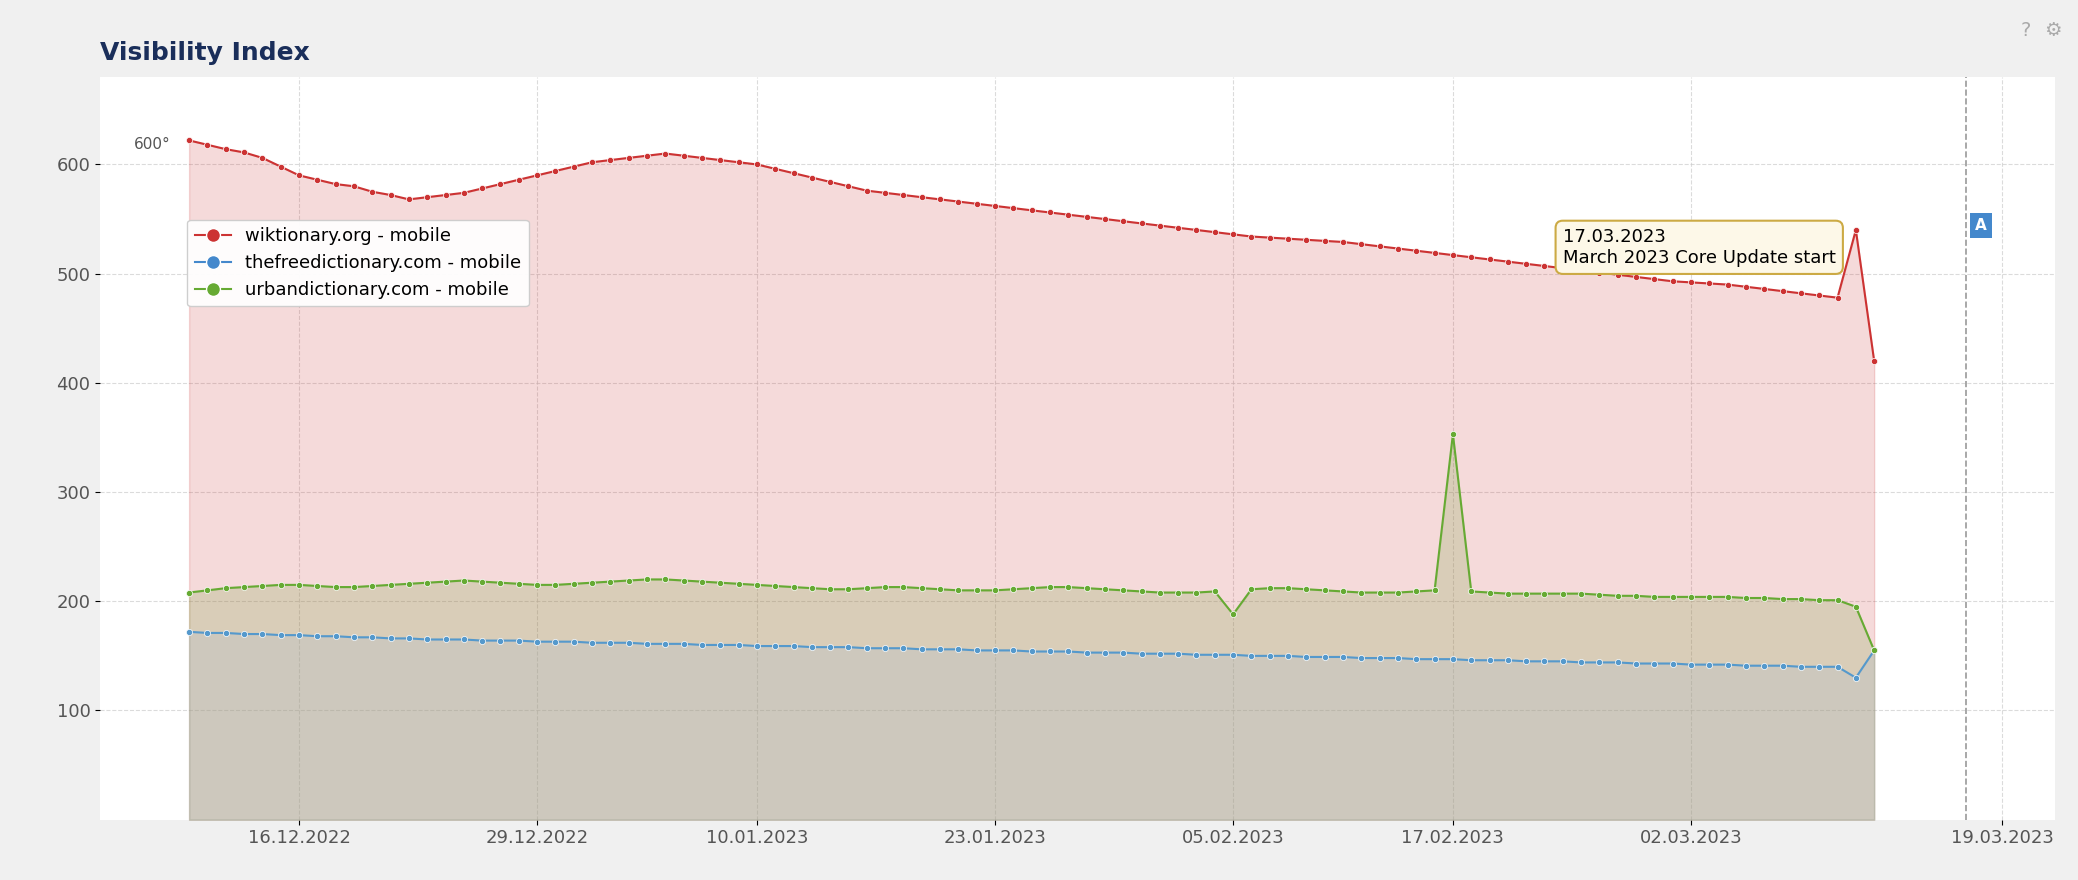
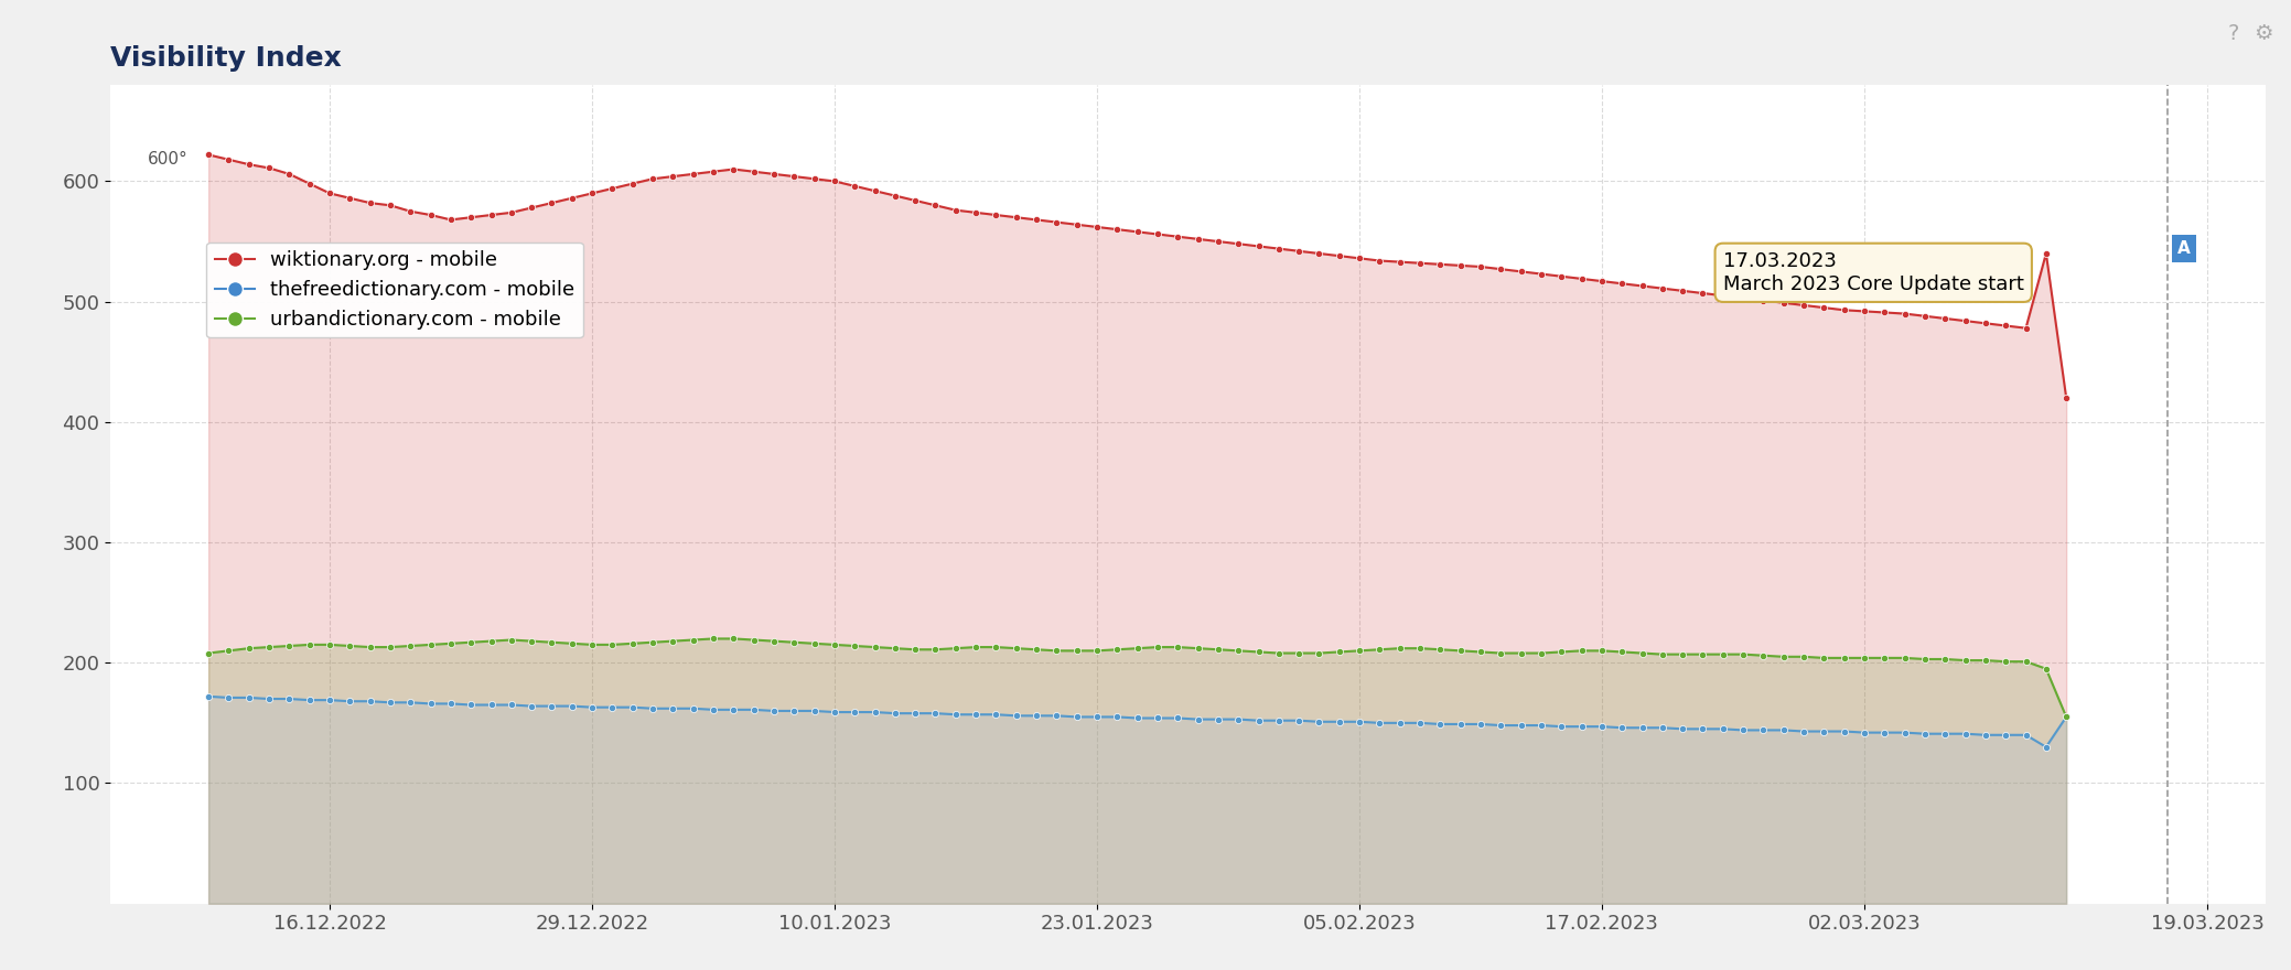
urbandictionary.com - mobile/05.02.2023: 188 -> 210
urbandictionary.com - mobile/17.02.2023: 353 -> 210
